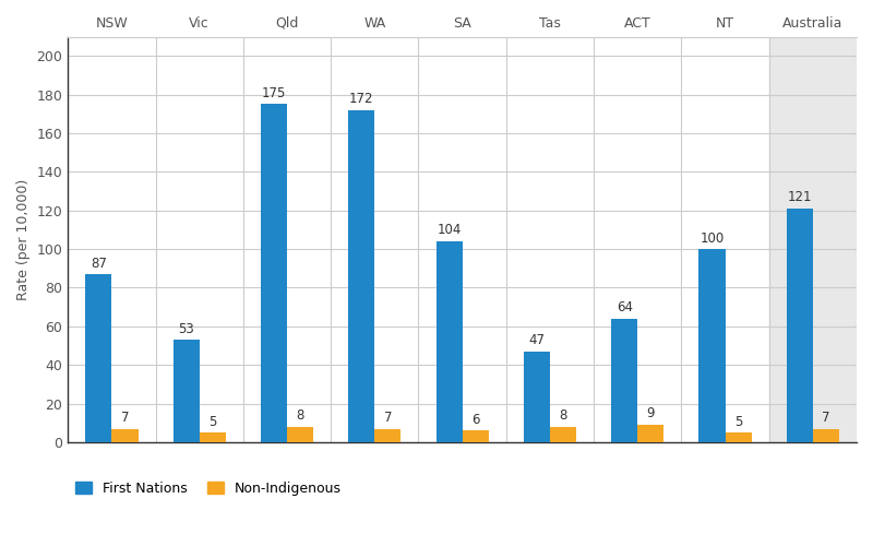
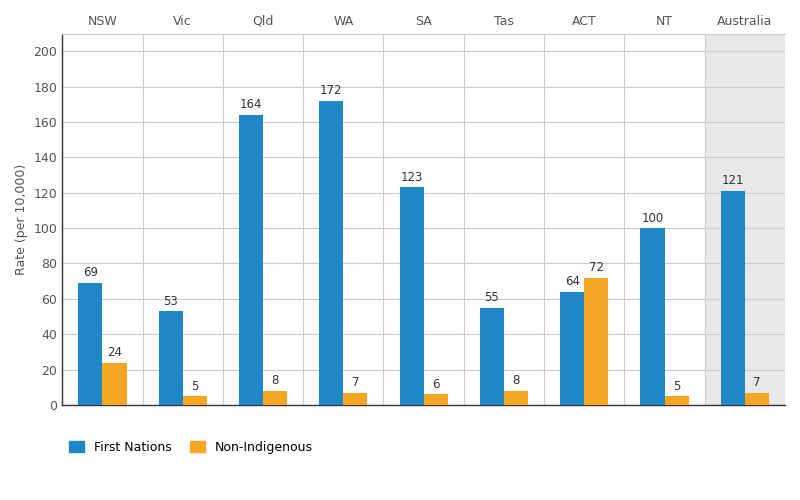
First Nations/NSW: 87 -> 69
Non-Indigenous/NSW: 7 -> 24
First Nations/Qld: 175 -> 164
First Nations/SA: 104 -> 123
First Nations/Tas: 47 -> 55
Non-Indigenous/ACT: 9 -> 72
